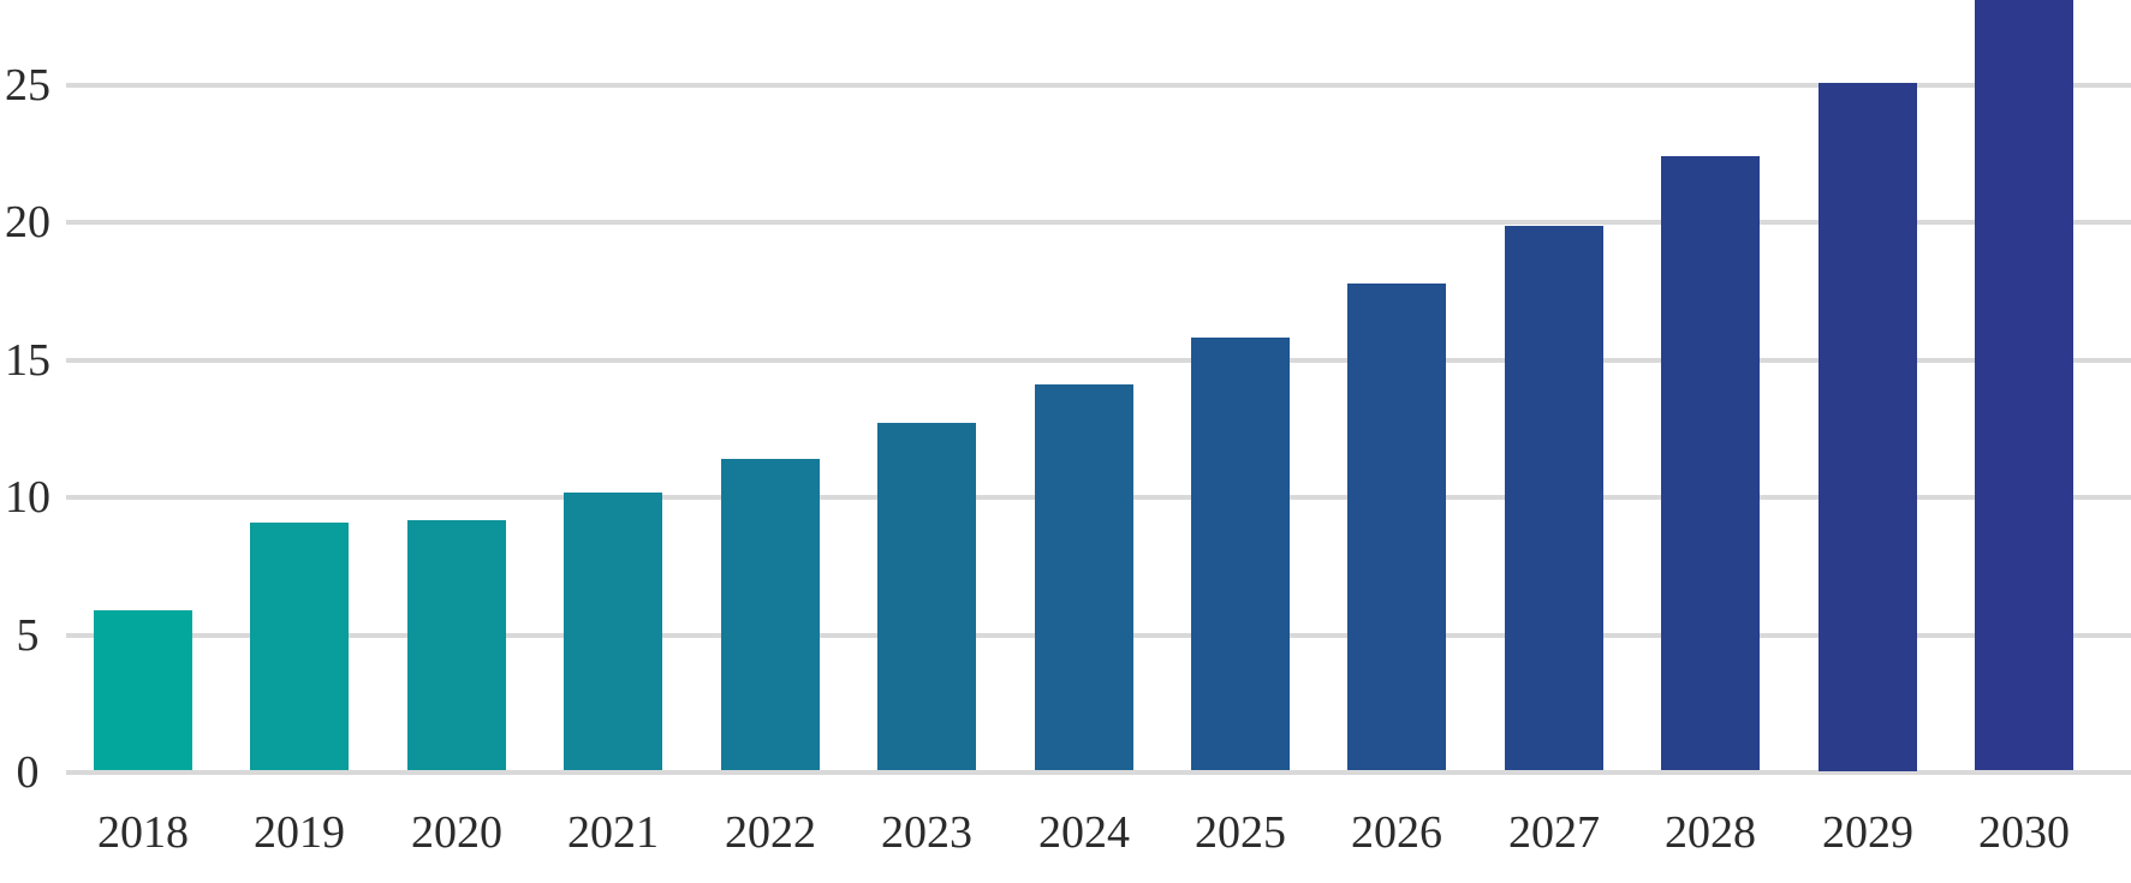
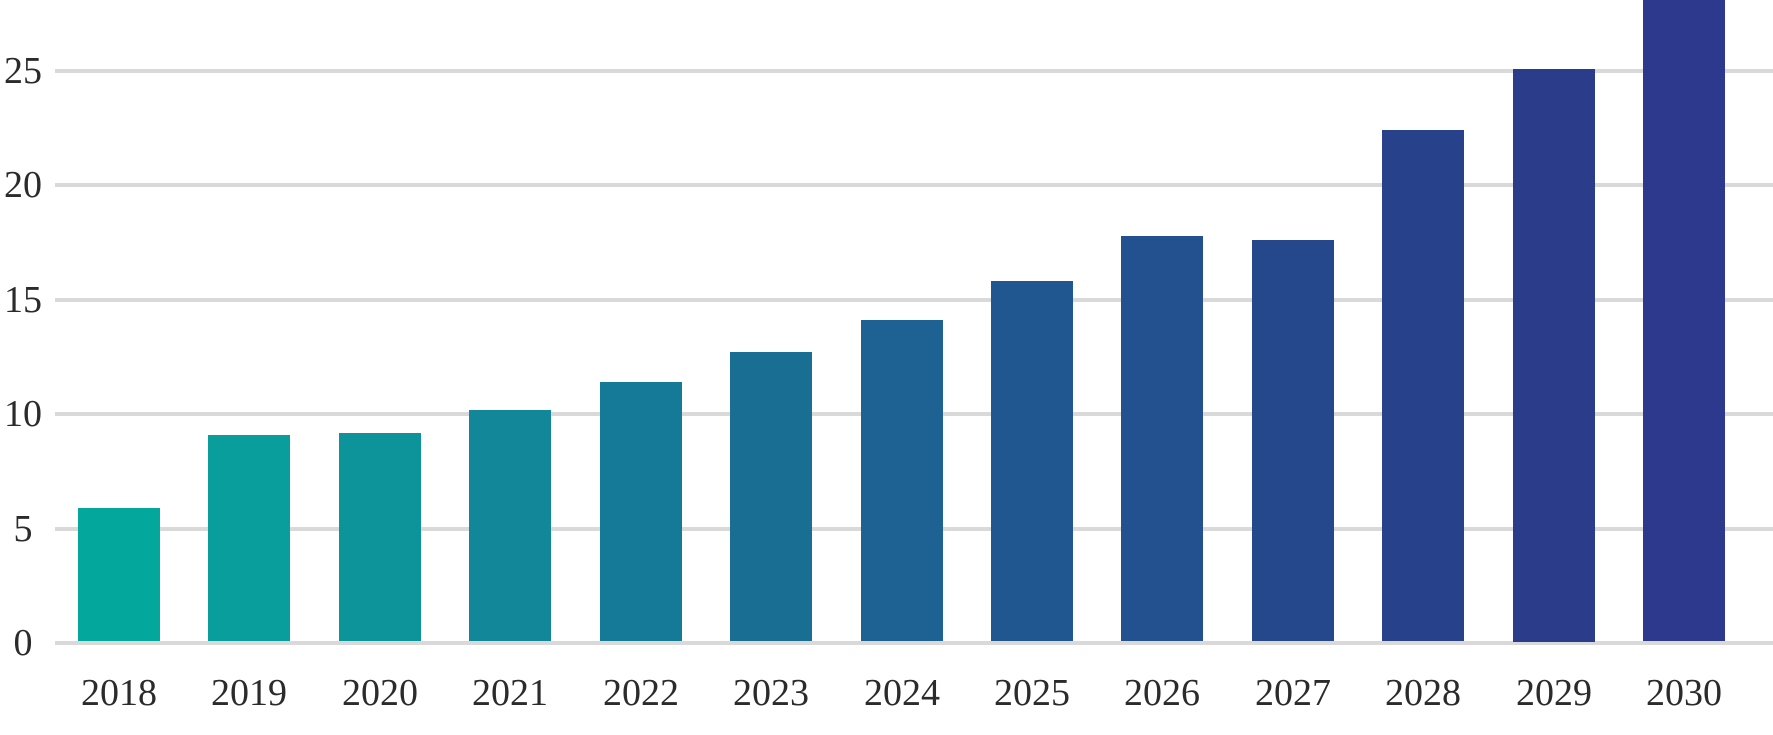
2027: 19.8 -> 17.5
